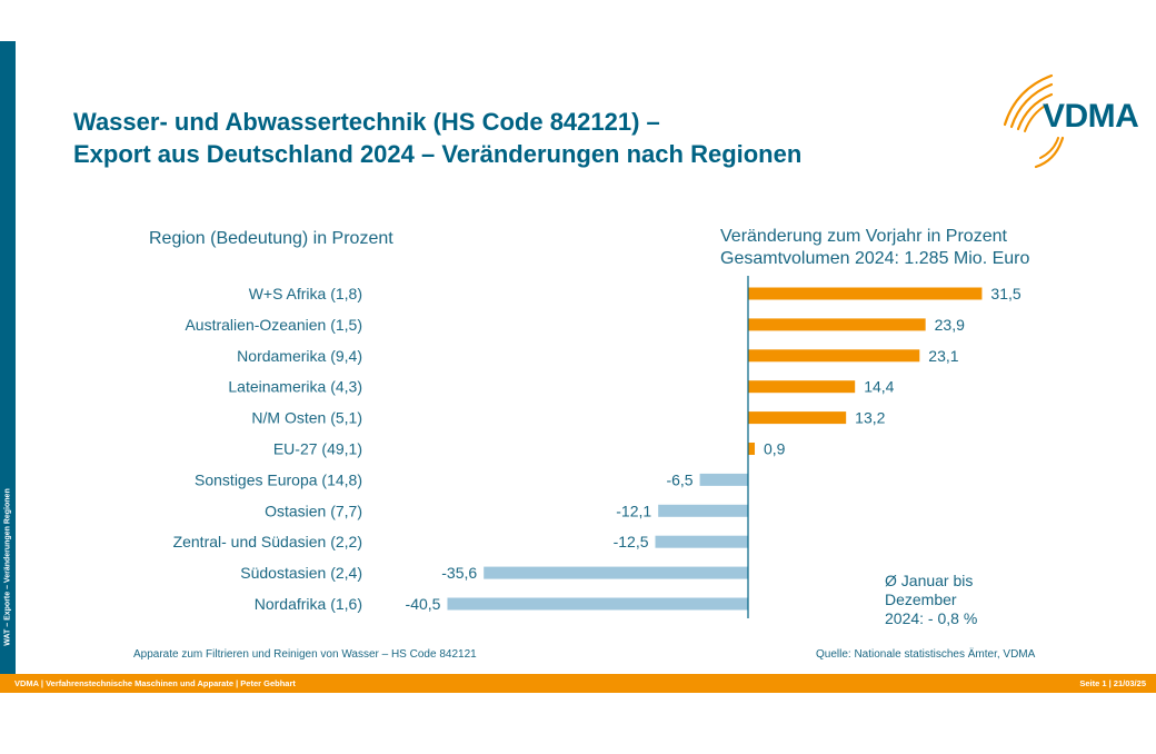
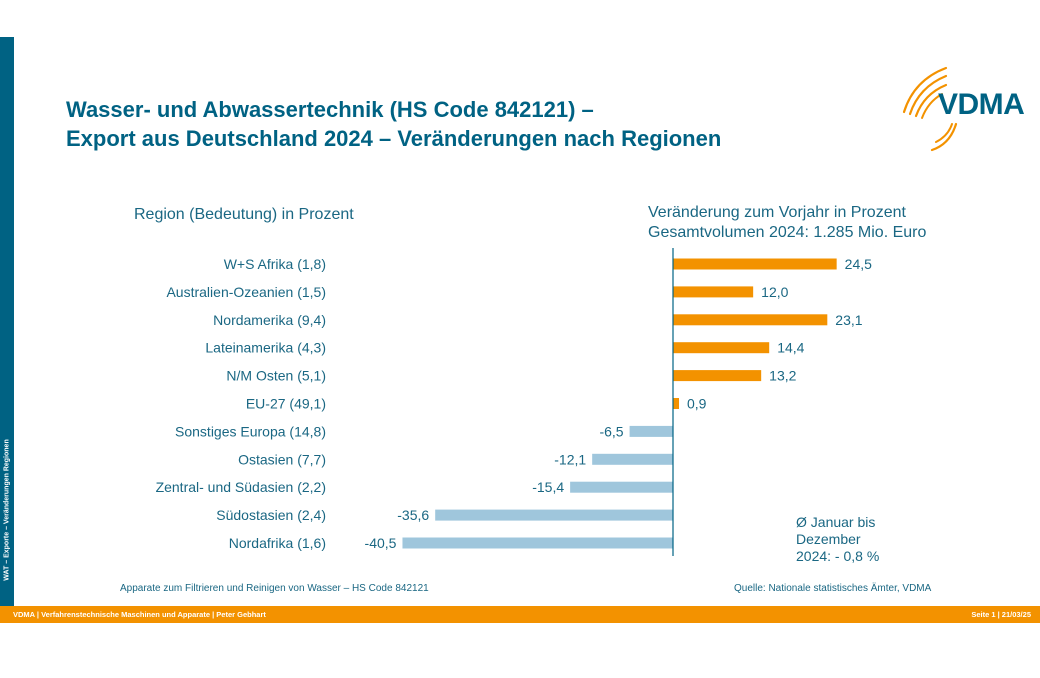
W+S Afrika (1,8): 31,5 -> 24,5
Australien-Ozeanien (1,5): 23,9 -> 12,0
Zentral- und Südasien (2,2): -12,5 -> -15,4
